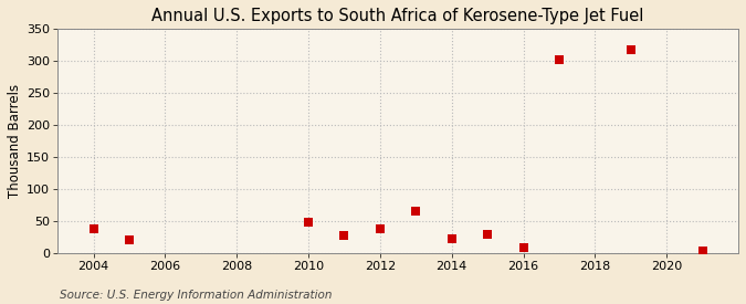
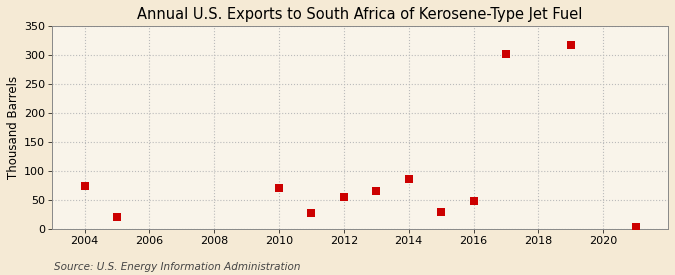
2004: 38 -> 74
2010: 49 -> 70
2012: 38 -> 56
2014: 22 -> 86
2016: 9 -> 48
